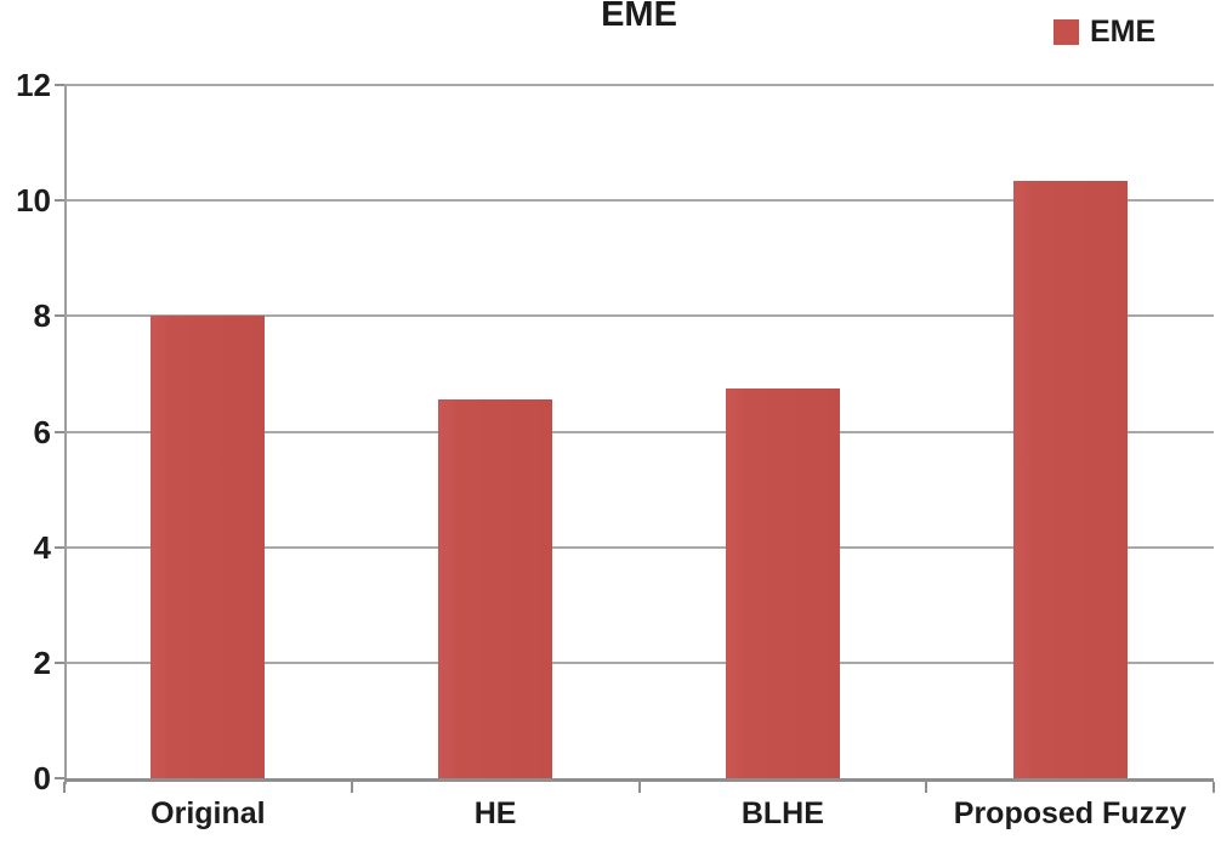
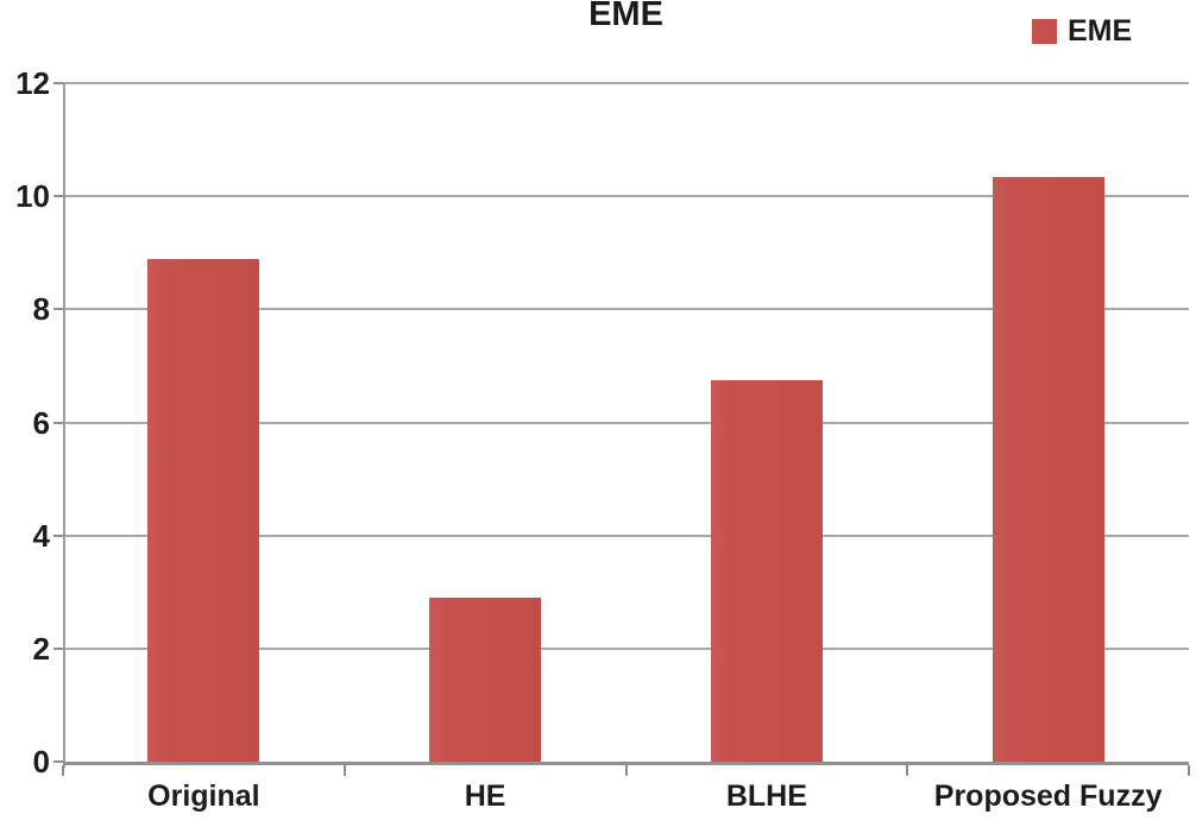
Original: 8.0 -> 8.9
HE: 6.5 -> 2.9
